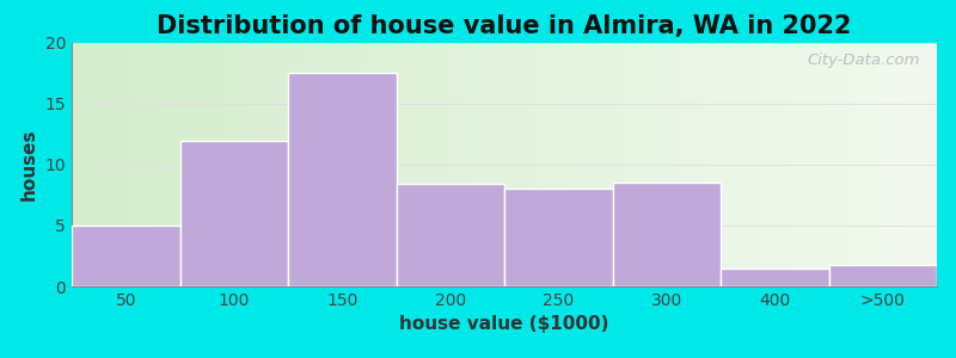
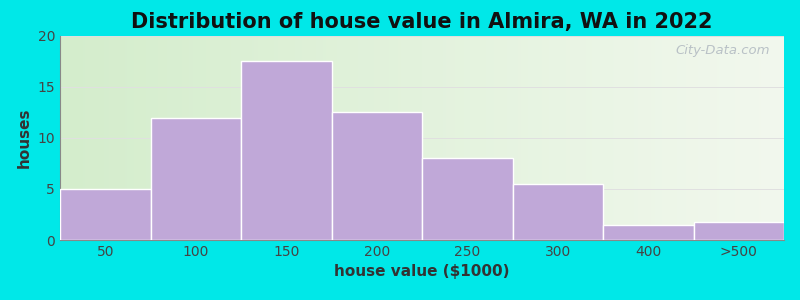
200: 8.4 -> 12.5
300: 8.5 -> 5.5
